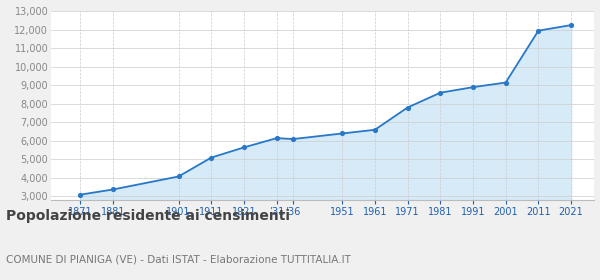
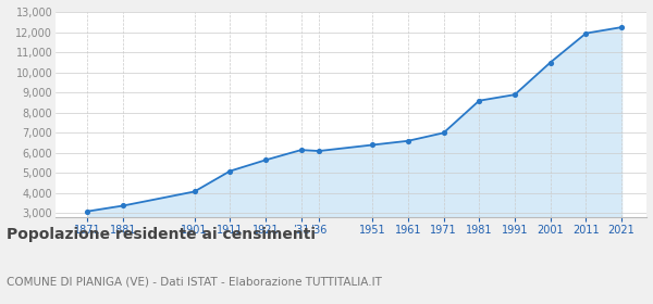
1971: 7,800 -> 7,000
2001: 9,200 -> 10,500
